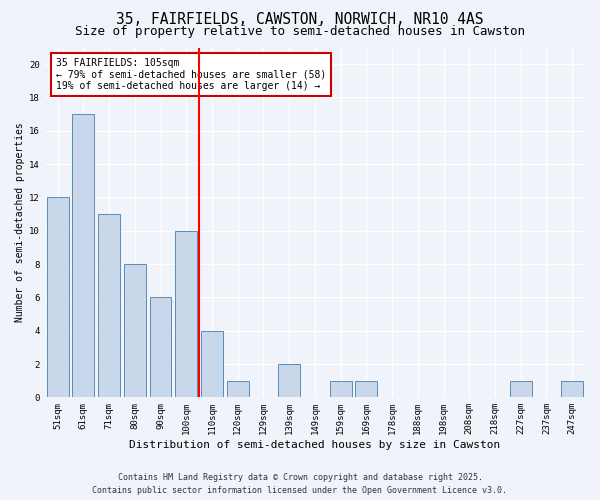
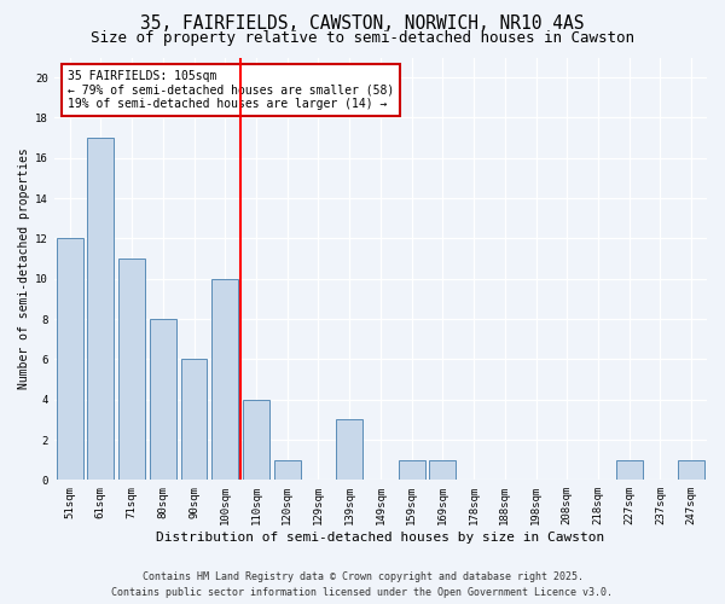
139sqm: 2 -> 3
